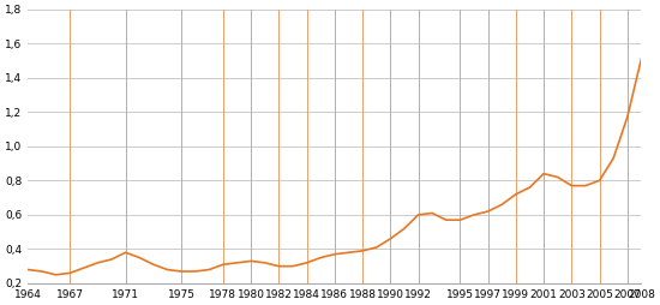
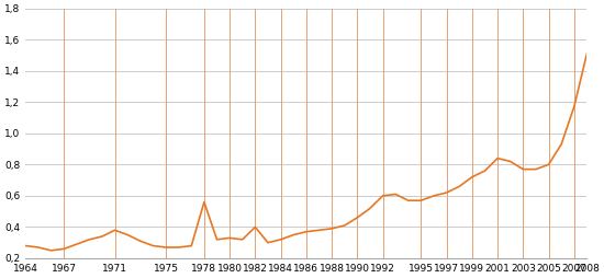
1978: 0,31 -> 0,56
1982: 0,30 -> 0,40
